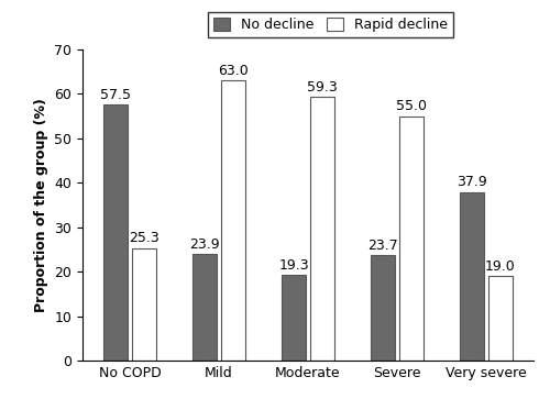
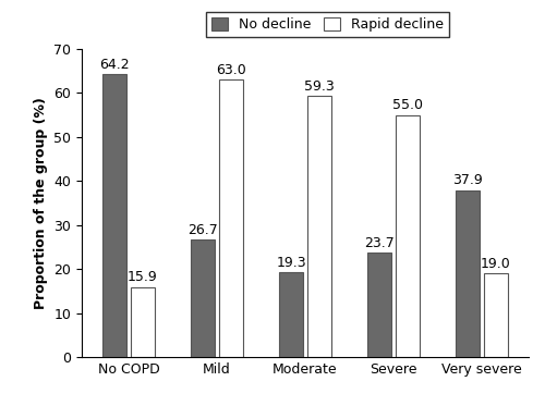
No decline/No COPD: 57.5 -> 64.2
Rapid decline/No COPD: 25.3 -> 15.9
No decline/Mild: 23.9 -> 26.7
